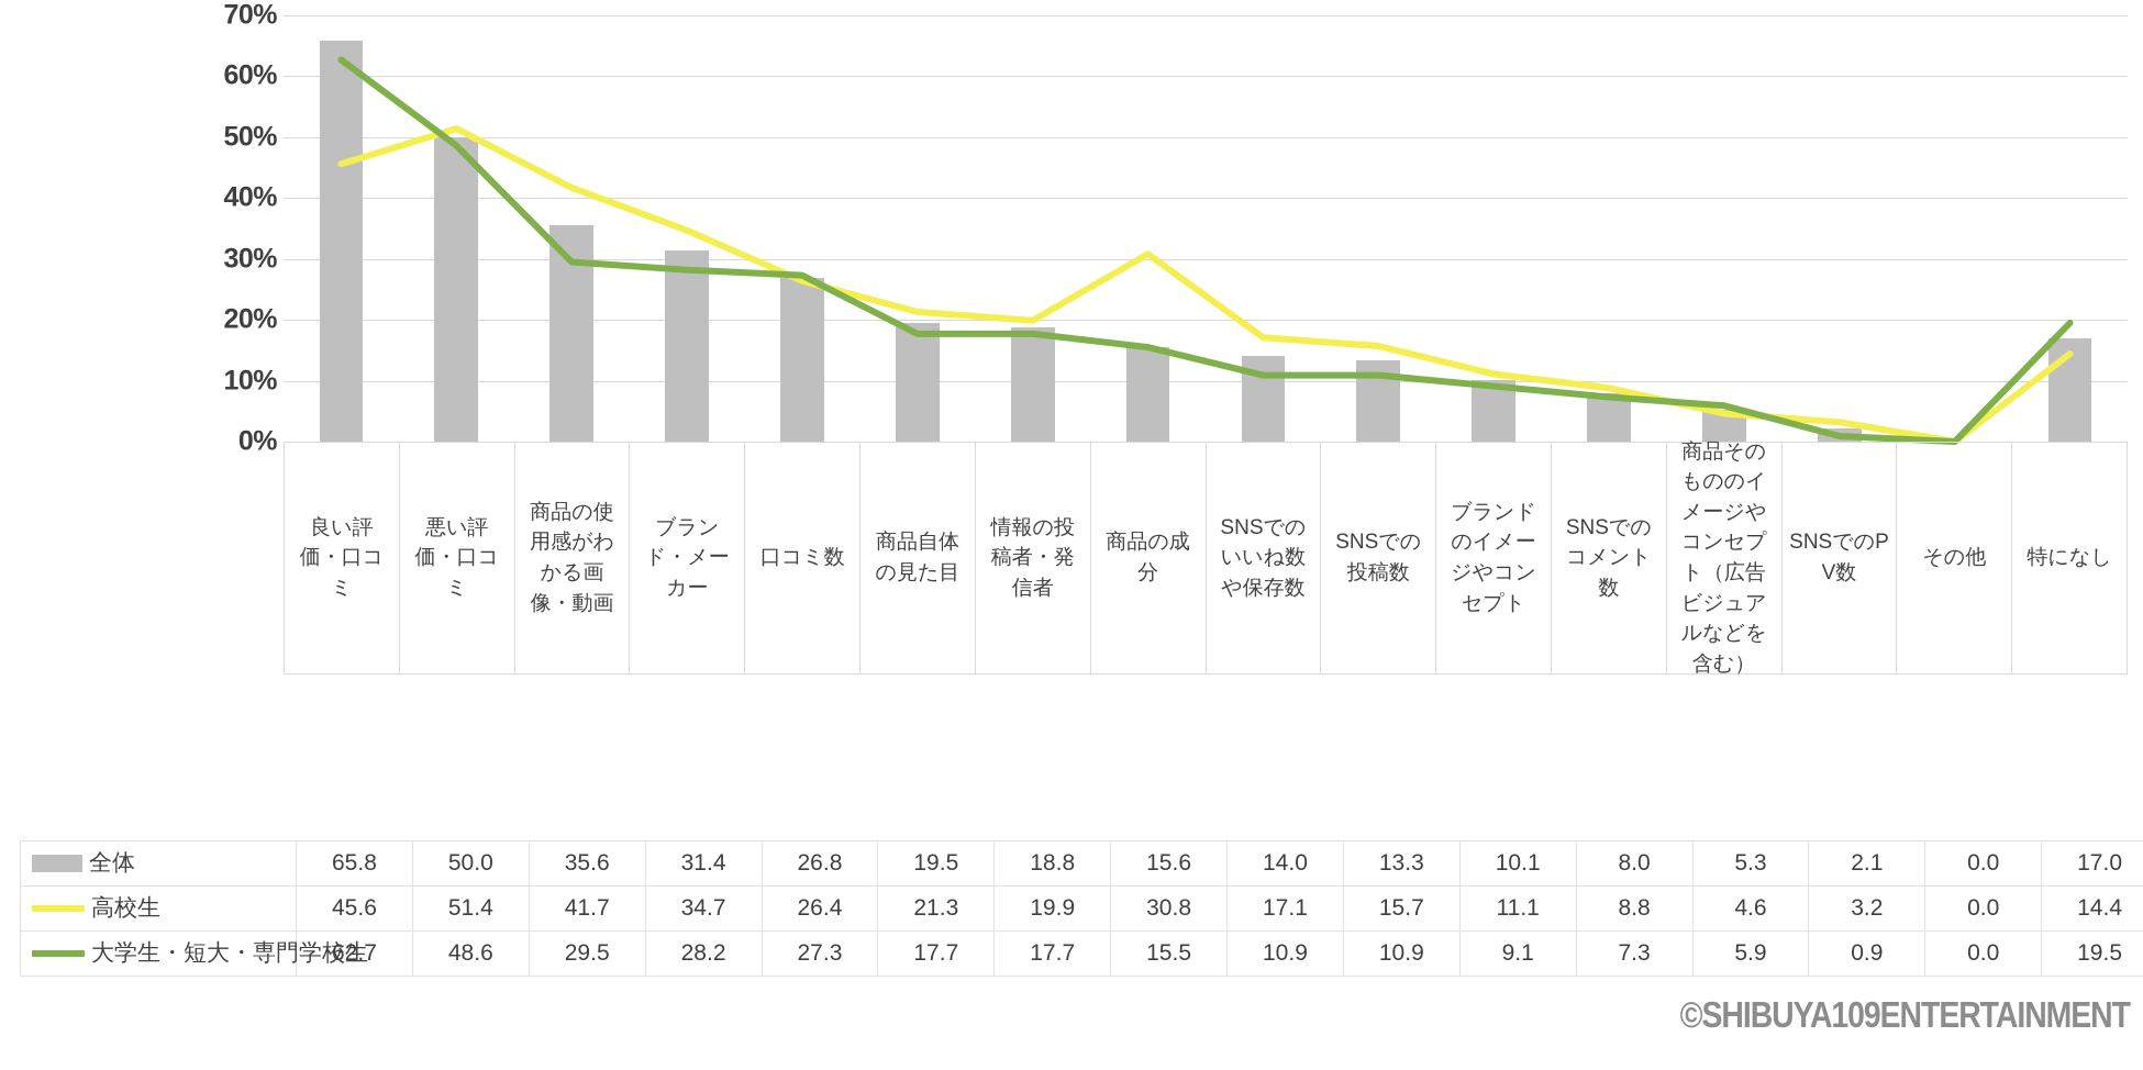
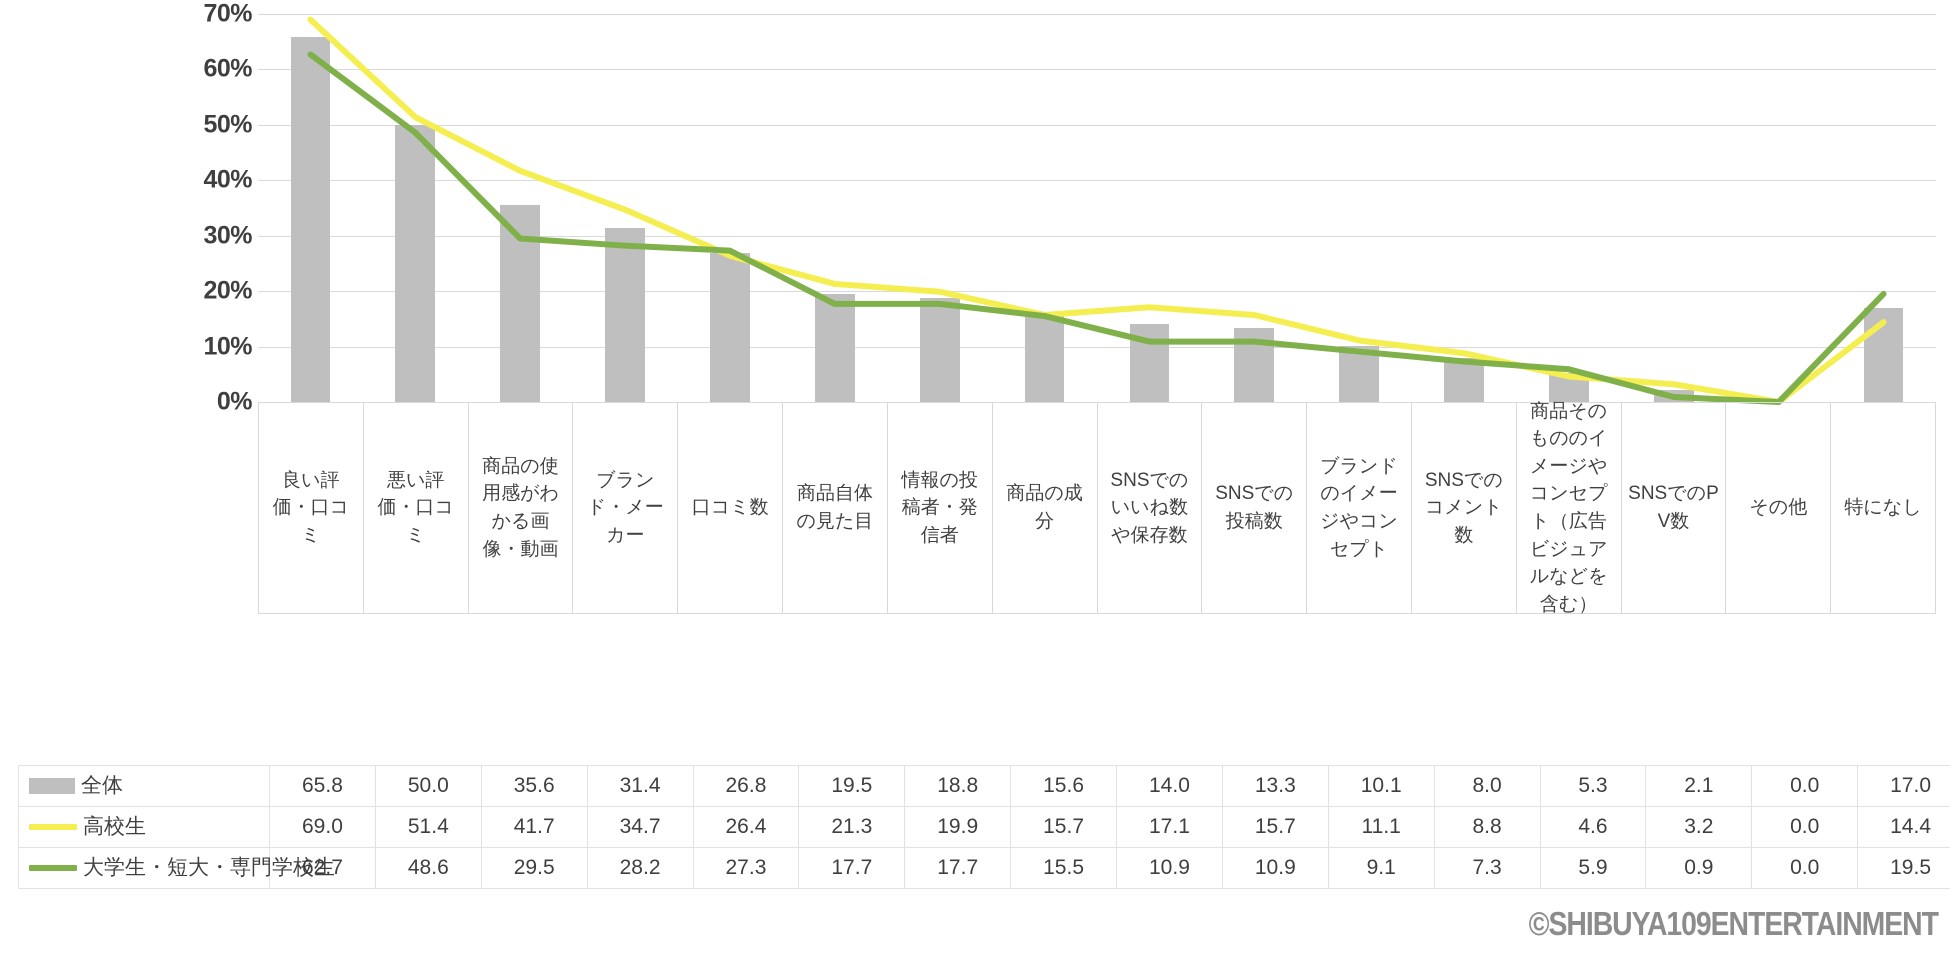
高校生/良い評価・口コミ: 45.6 -> 69.0
高校生/商品の成分: 30.8 -> 15.7
